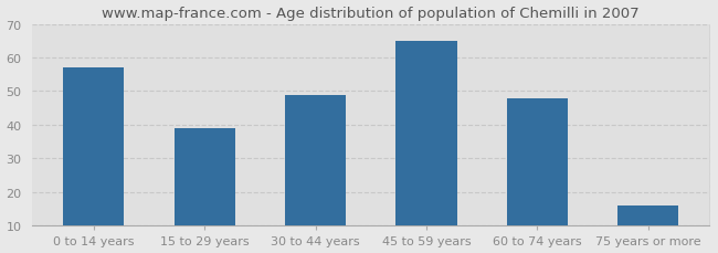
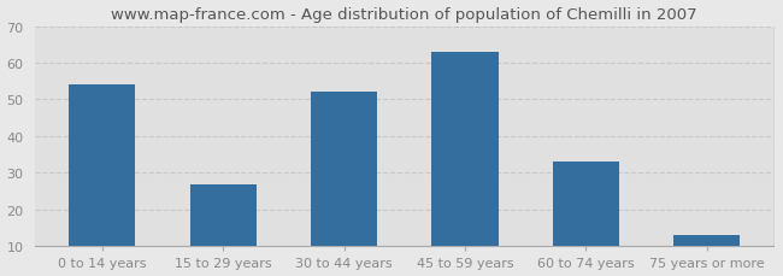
0 to 14 years: 57 -> 54
15 to 29 years: 39 -> 27
30 to 44 years: 49 -> 52
45 to 59 years: 65 -> 63
60 to 74 years: 48 -> 33
75 years or more: 16 -> 13
